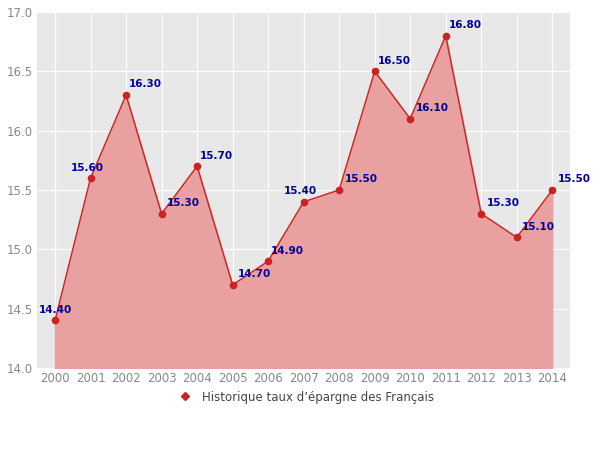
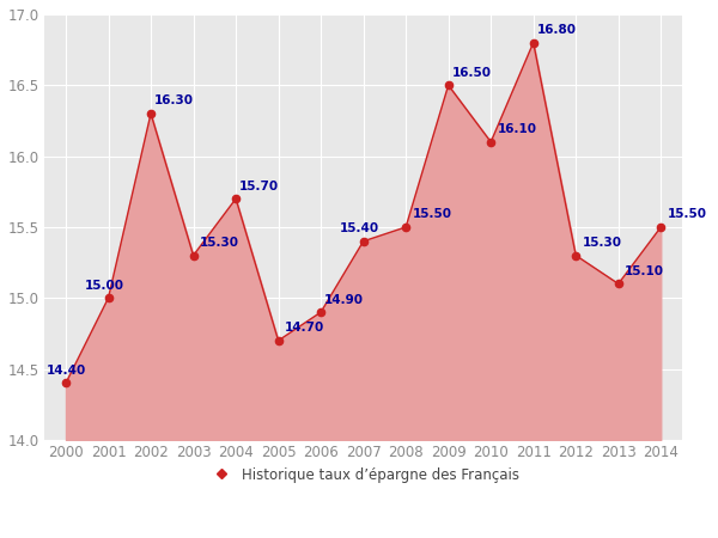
2001: 15.60 -> 15.00
